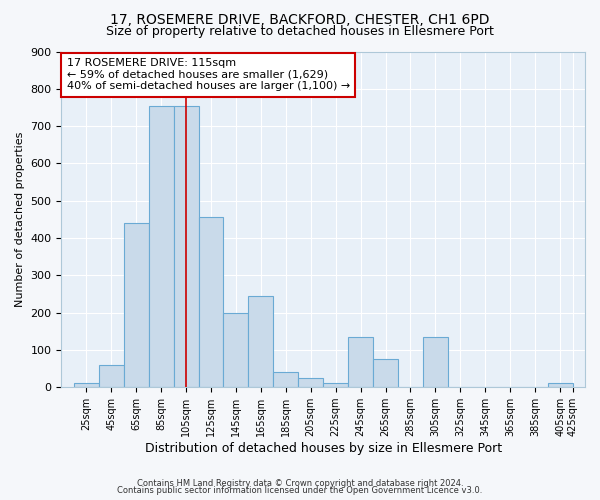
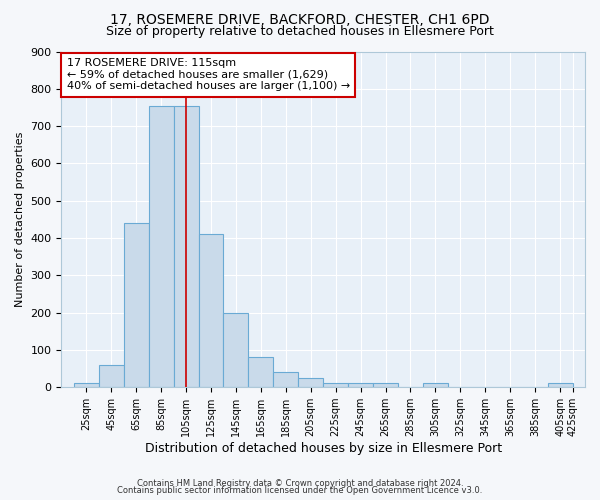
125sqm: 455 -> 410
165sqm: 245 -> 80
245sqm: 135 -> 10
265sqm: 75 -> 10
305sqm: 135 -> 10
